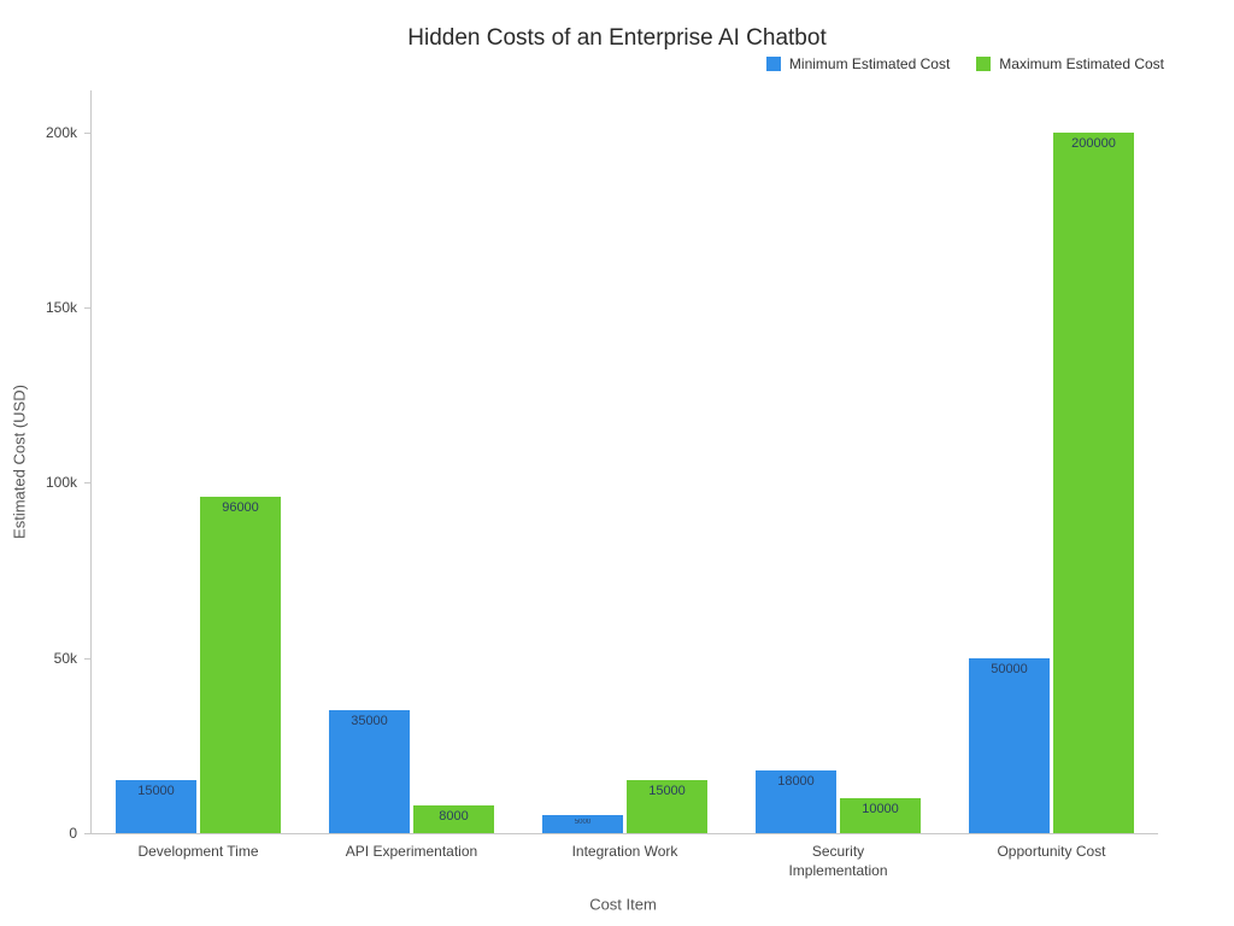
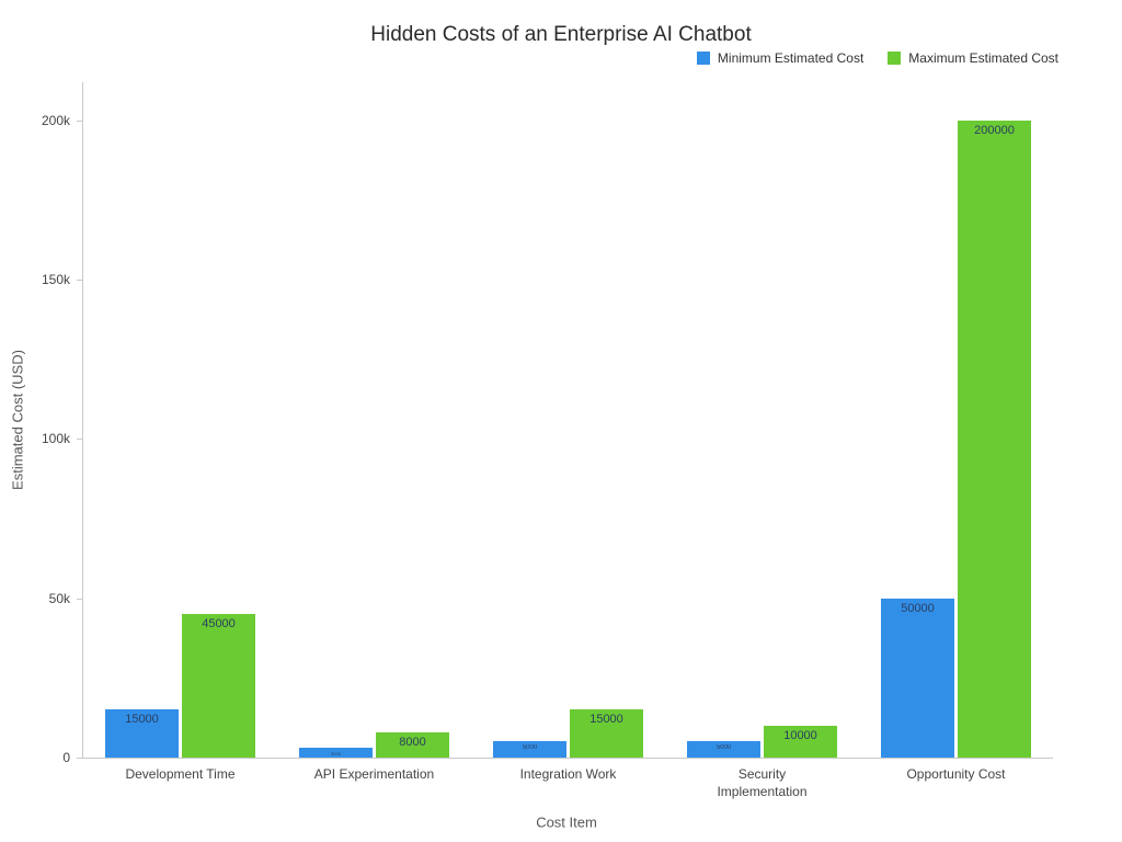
Maximum Estimated Cost/Development Time: 96000 -> 45000
Minimum Estimated Cost/API Experimentation: 35000 -> 3000
Minimum Estimated Cost/Security Implementation: 18000 -> 5000
